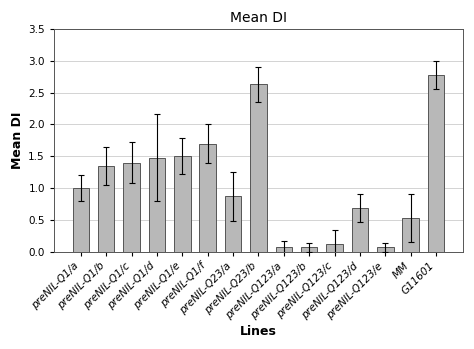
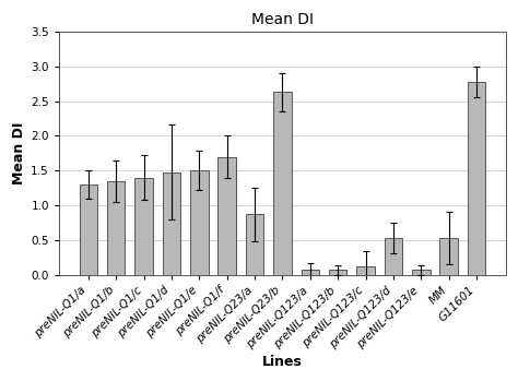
preNIL-Q1/a: 1.00 -> 1.30
preNIL-Q123/d: 0.68 -> 0.53
